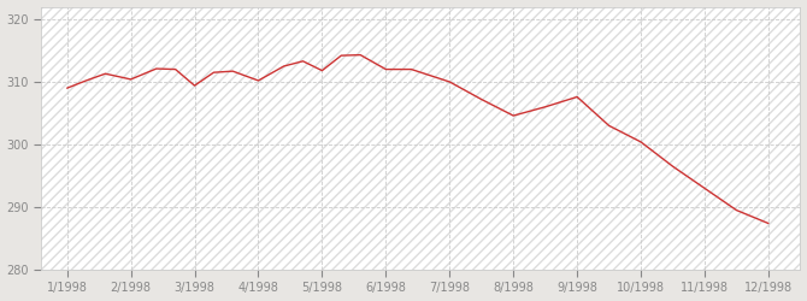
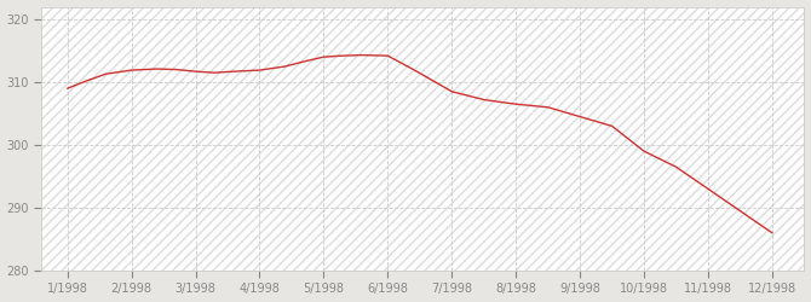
2/1998: 310.4 -> 311.9
3/1998: 309.4 -> 311.7
4/1998: 310.2 -> 311.9
5/1998: 311.8 -> 314.0
6/1998: 312.0 -> 314.2
7/1998: 310.0 -> 308.5
8/1998: 304.6 -> 306.5
9/1998: 307.6 -> 304.5
10/1998: 300.4 -> 299.0
12/1998: 287.4 -> 286.0
